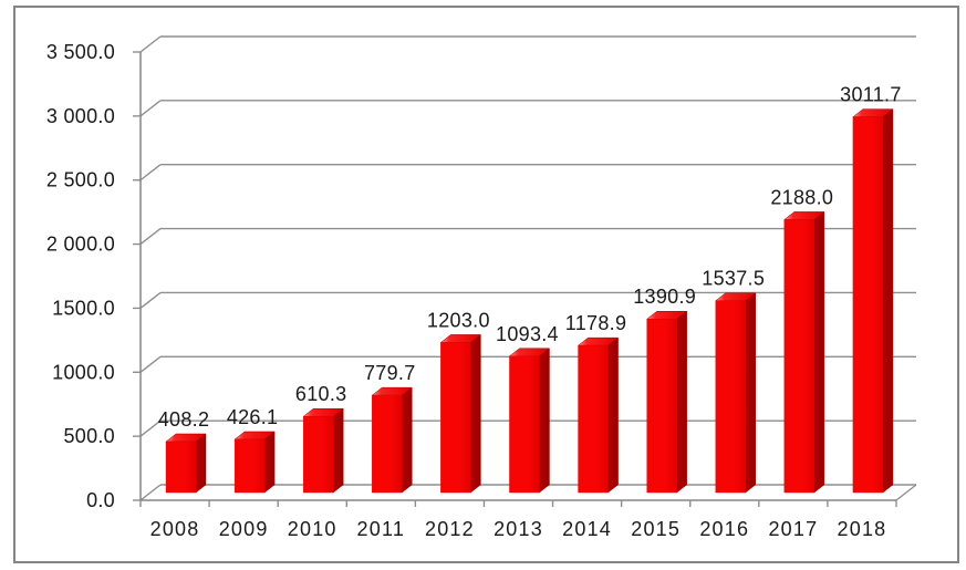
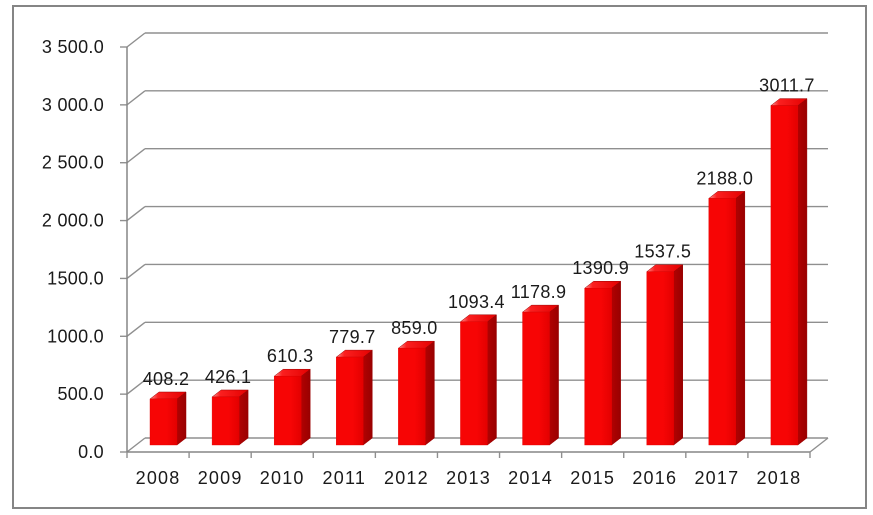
2012: 1203.0 -> 859.0
